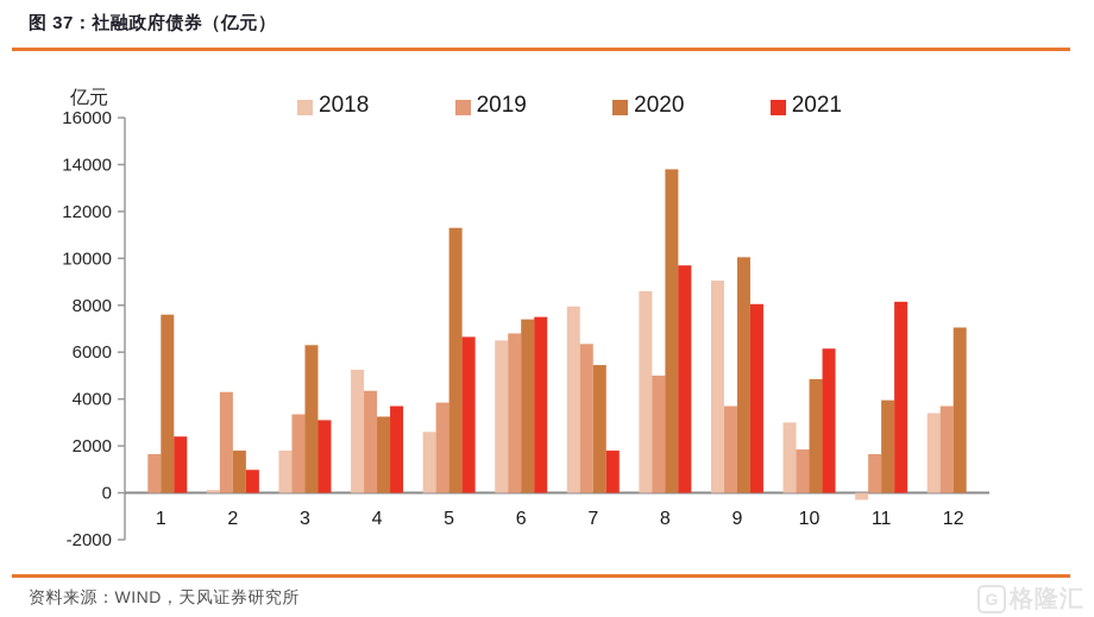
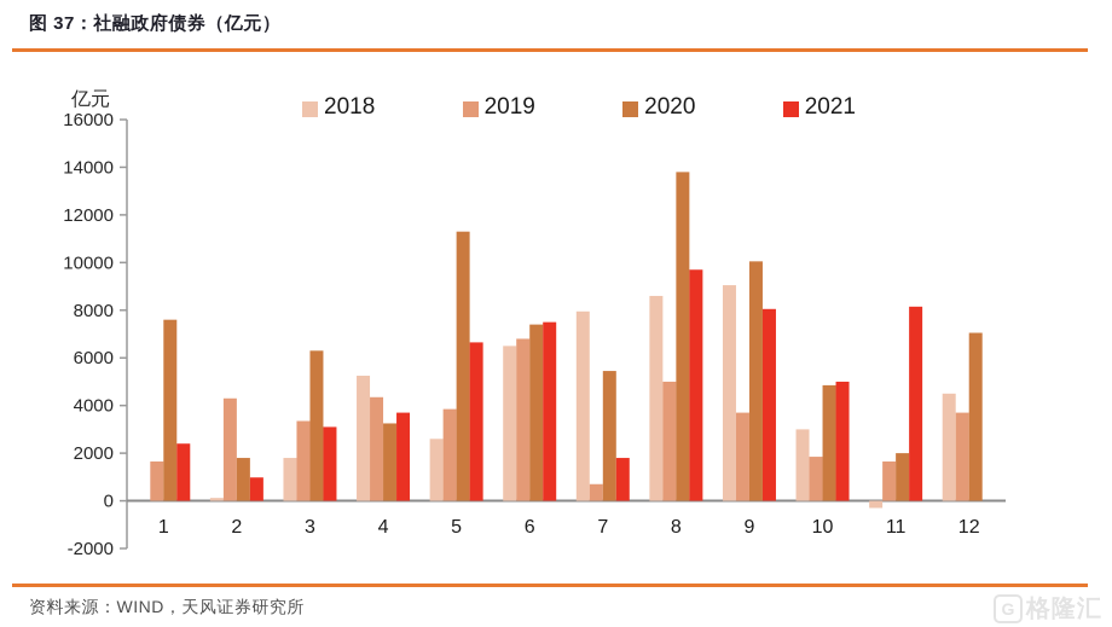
2019/7: 6400 -> 700
2021/10: 6200 -> 5000
2020/11: 4000 -> 2000
2018/12: 3400 -> 4500
